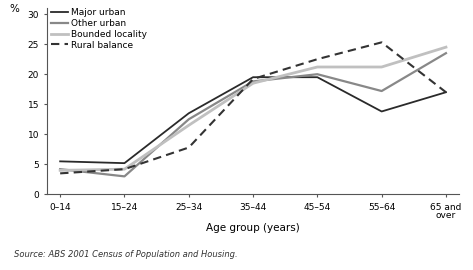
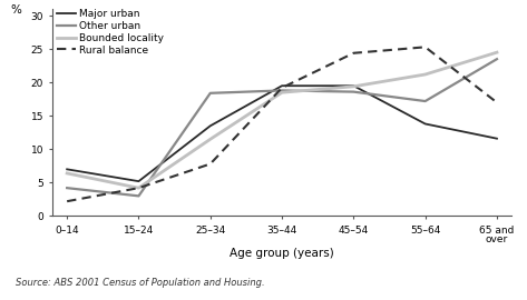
Major urban/0–14: 5.5 -> 7.0
Bounded locality/0–14: 4.0 -> 6.4
Rural balance/0–14: 3.5 -> 2.2
Other urban/25–34: 12.5 -> 18.4
Other urban/45–54: 20.0 -> 18.6
Bounded locality/45–54: 21.2 -> 19.4
Rural balance/45–54: 22.5 -> 24.4
Major urban/65 and over: 17.0 -> 11.6
